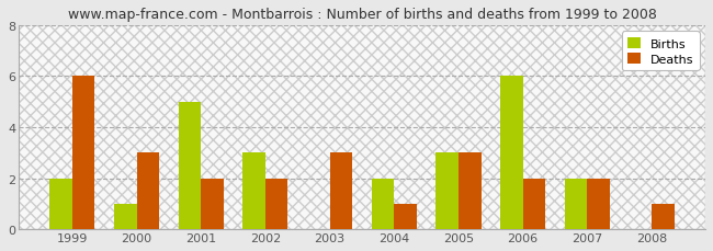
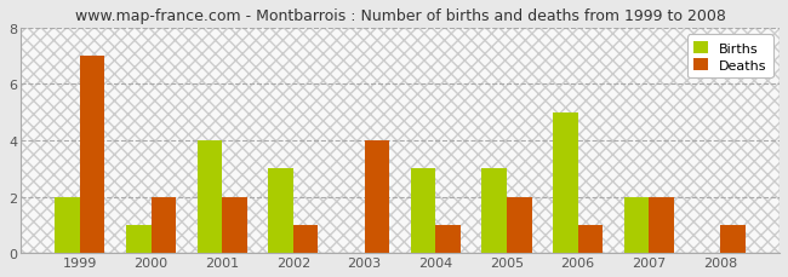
Deaths/1999: 6 -> 7
Deaths/2000: 3 -> 2
Births/2001: 5 -> 4
Deaths/2002: 2 -> 1
Deaths/2003: 3 -> 4
Births/2004: 2 -> 3
Deaths/2005: 3 -> 2
Births/2006: 6 -> 5
Deaths/2006: 2 -> 1
